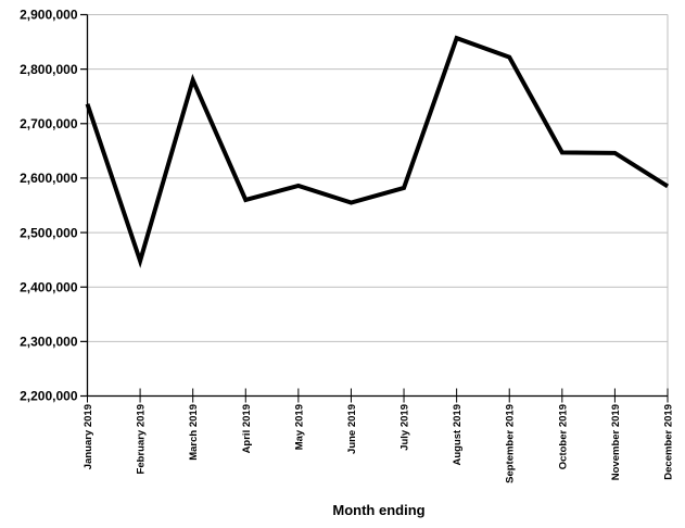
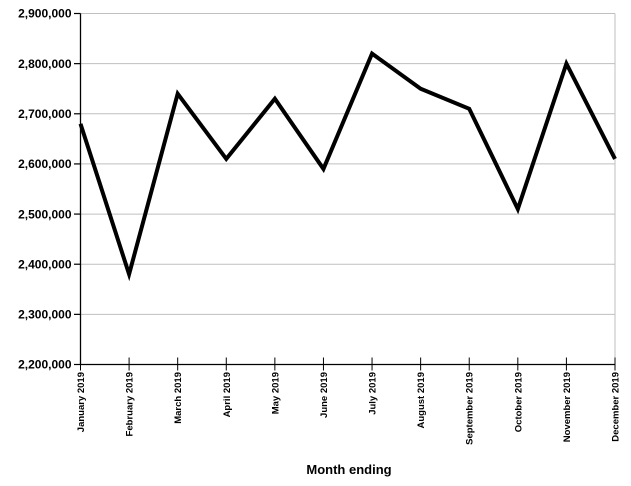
January 2019: 2740000 -> 2680000
February 2019: 2450000 -> 2380000
March 2019: 2780000 -> 2740000
April 2019: 2560000 -> 2610000
May 2019: 2590000 -> 2730000
June 2019: 2560000 -> 2590000
July 2019: 2580000 -> 2820000
August 2019: 2860000 -> 2750000
September 2019: 2820000 -> 2710000
October 2019: 2650000 -> 2510000
November 2019: 2650000 -> 2800000
December 2019: 2580000 -> 2610000
